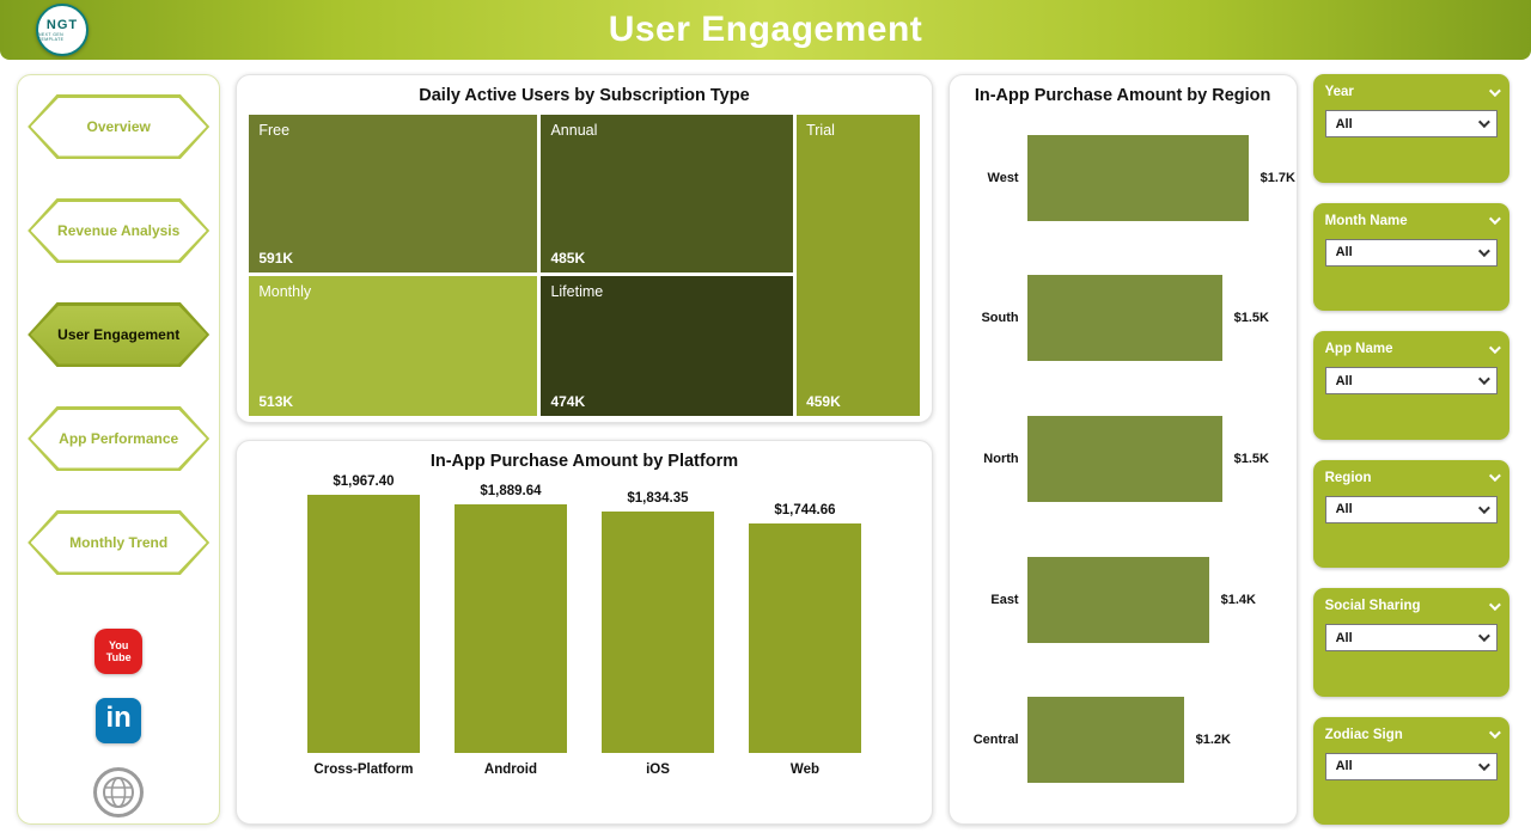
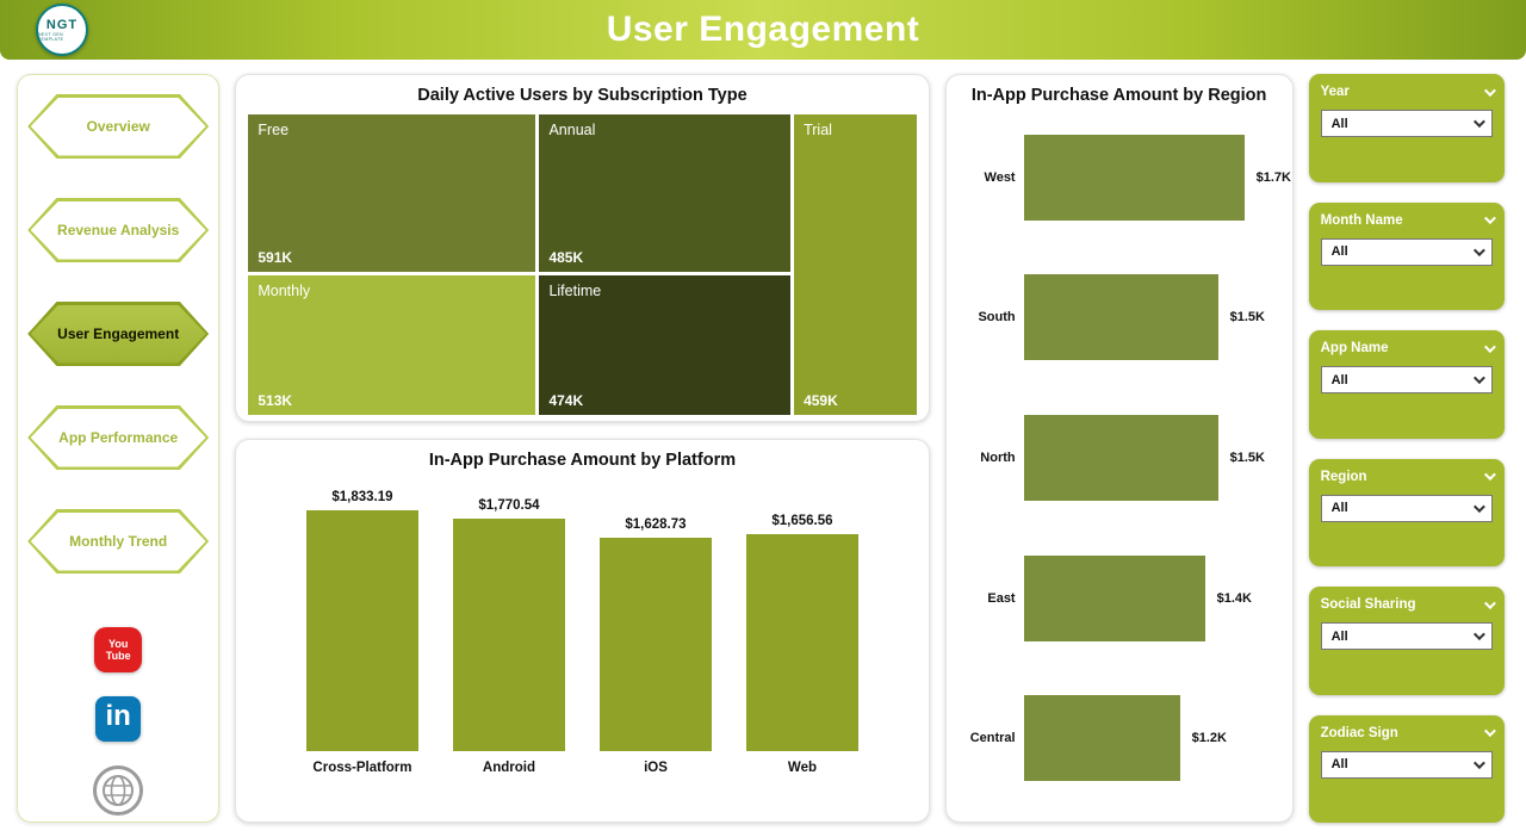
In-App Purchase Amount by Platform/Cross-Platform: $1,967.40 -> $1,833.19
In-App Purchase Amount by Platform/Android: $1,889.64 -> $1,770.54
In-App Purchase Amount by Platform/iOS: $1,834.35 -> $1,628.73
In-App Purchase Amount by Platform/Web: $1,744.66 -> $1,656.56
